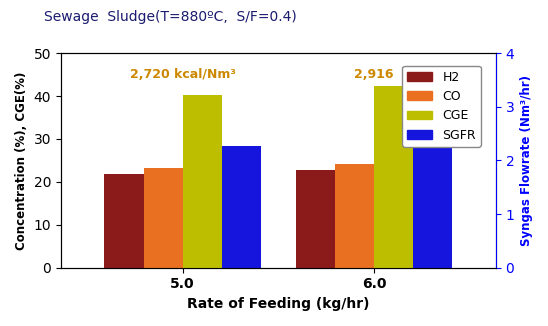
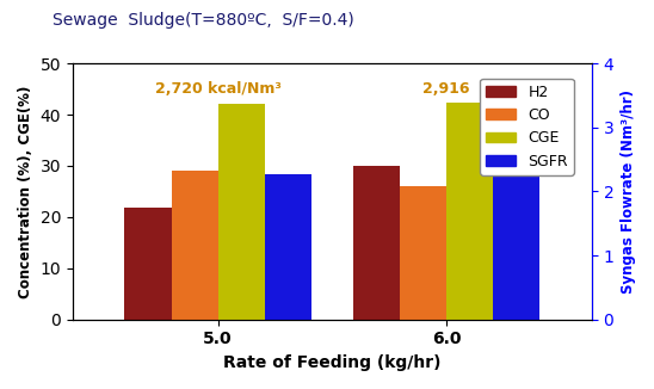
CO/5.0: 23.2 -> 29.0
CGE/5.0: 40.2 -> 42.0
H2/6.0: 22.8 -> 30.0
CO/6.0: 24.2 -> 26.0
